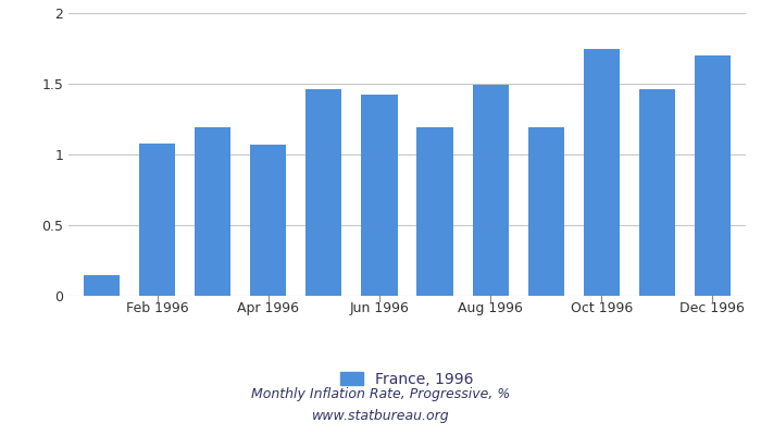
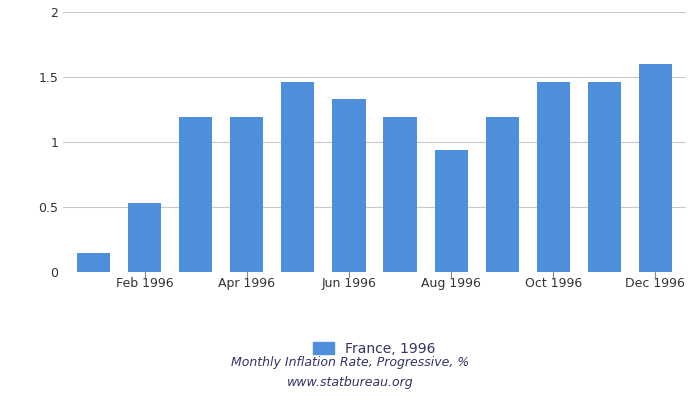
Feb 1996: 1.08 -> 0.53
Apr 1996: 1.07 -> 1.19
Jun 1996: 1.42 -> 1.33
Aug 1996: 1.49 -> 0.94
Oct 1996: 1.75 -> 1.46
Dec 1996: 1.70 -> 1.60
